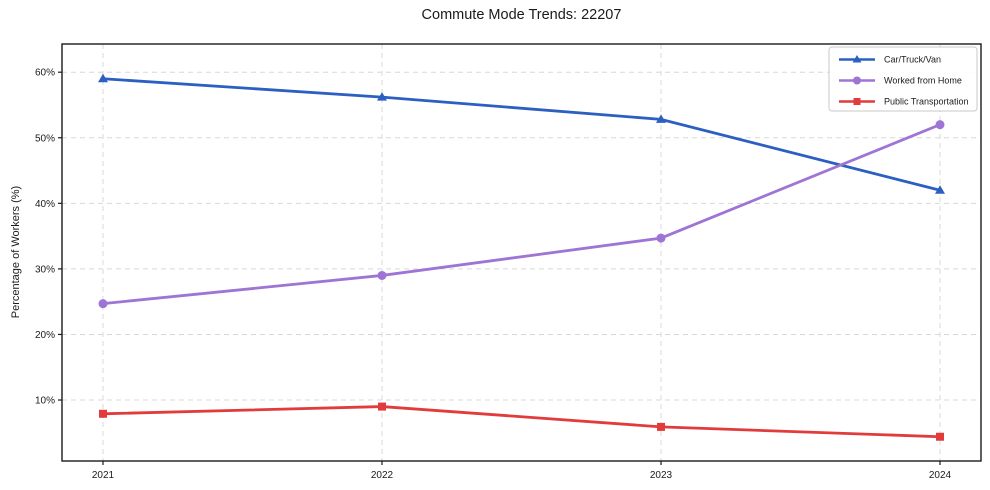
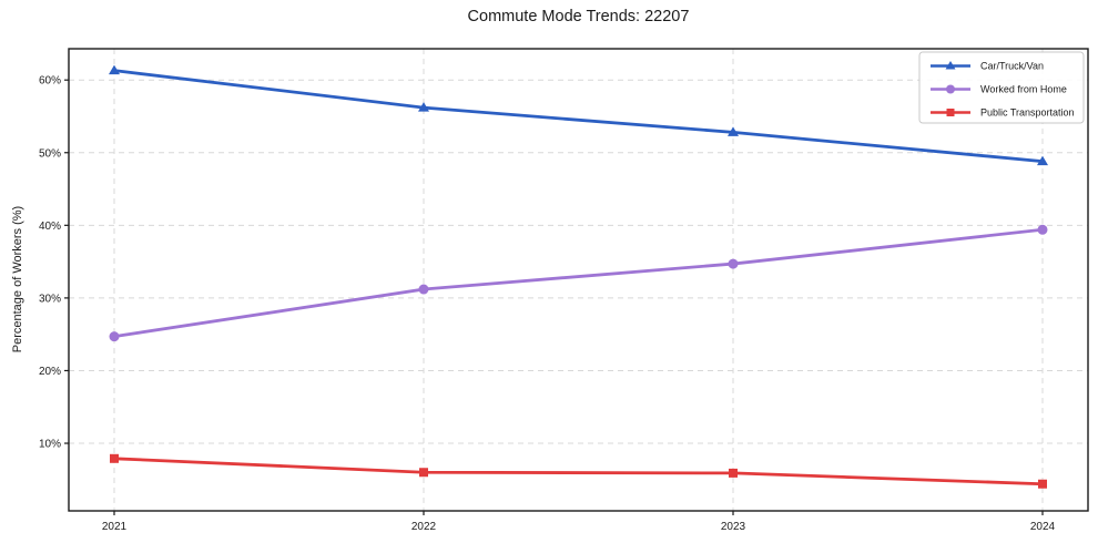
Car/Truck/Van/2021: 59% -> 61%
Worked from Home/2022: 29% -> 31%
Public Transportation/2022: 9% -> 6%
Car/Truck/Van/2024: 42% -> 49%
Worked from Home/2024: 52% -> 39%
